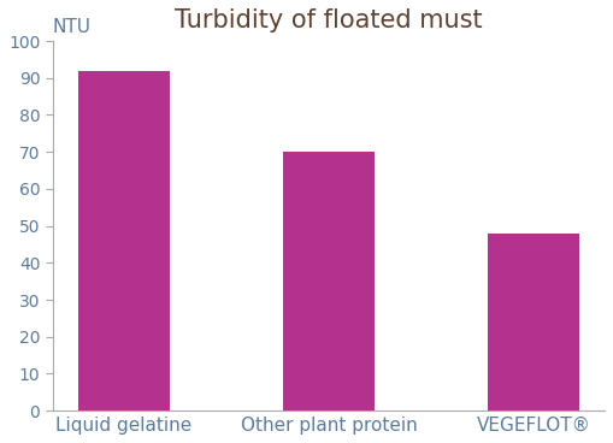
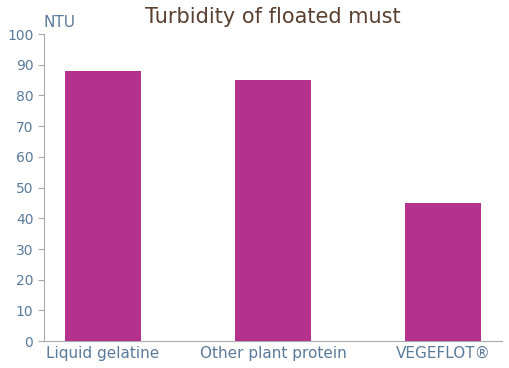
Liquid gelatine: 92 -> 88
Other plant protein: 70 -> 85
VEGEFLOT®: 48 -> 45
